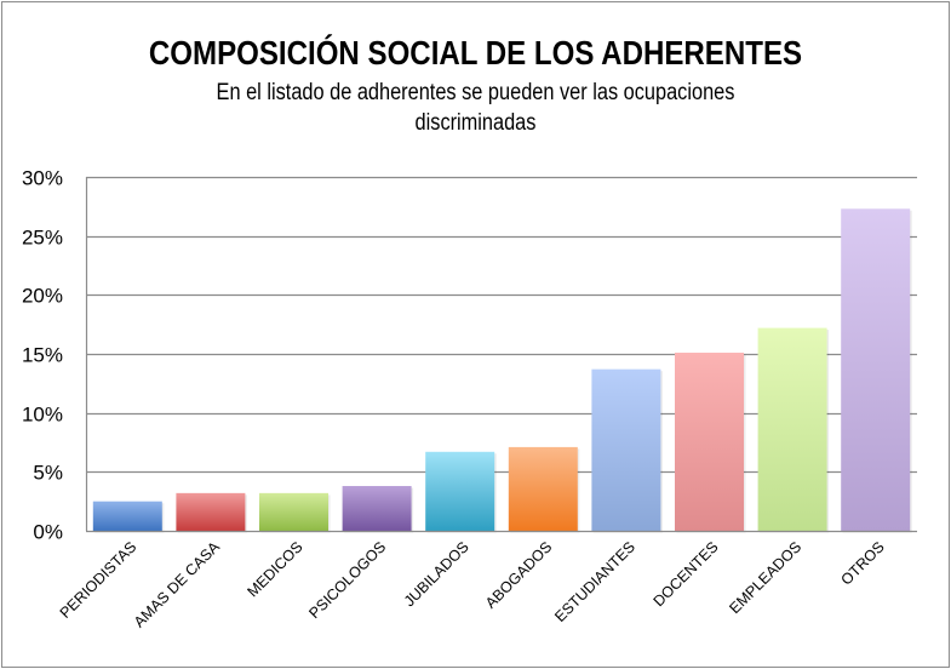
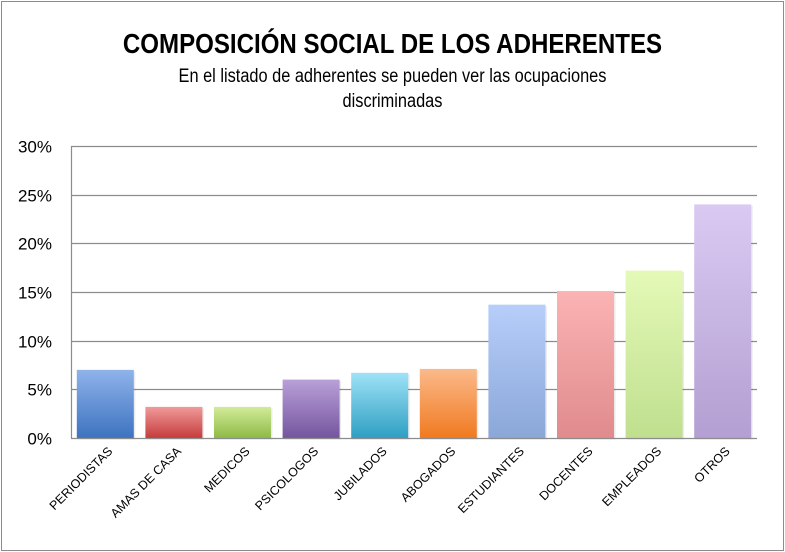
PERIODISTAS: 2% -> 7%
PSICOLOGOS: 4% -> 6%
OTROS: 27% -> 24%
